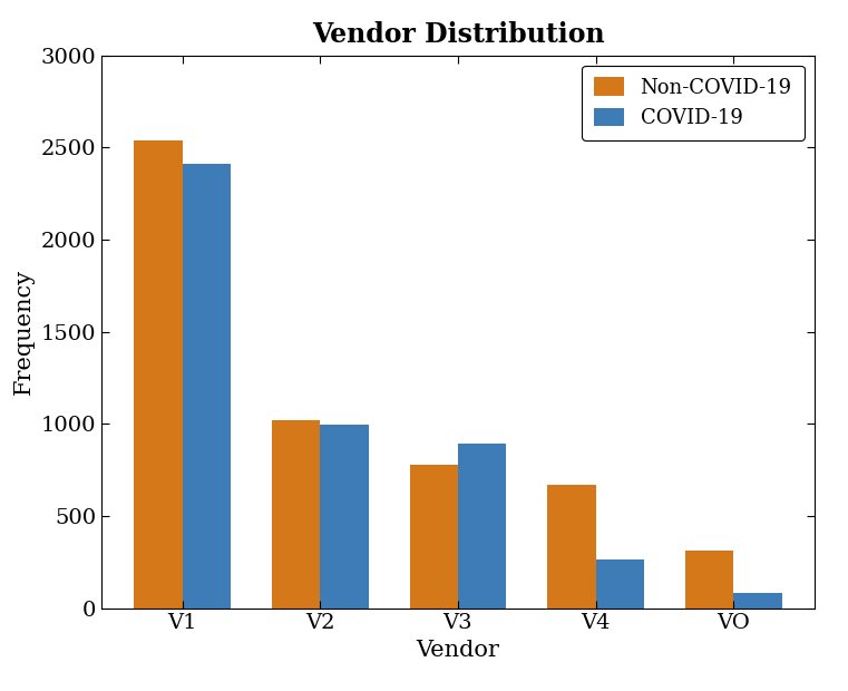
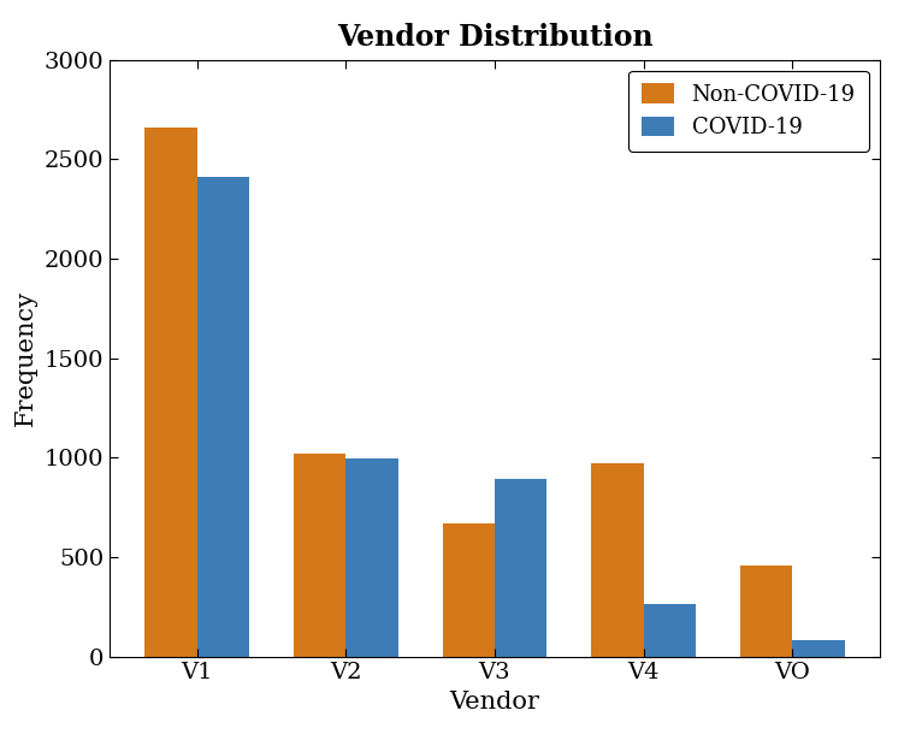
Non-COVID-19/V1: 2540 -> 2660
Non-COVID-19/V3: 780 -> 670
Non-COVID-19/V4: 670 -> 970
Non-COVID-19/VO: 310 -> 460
